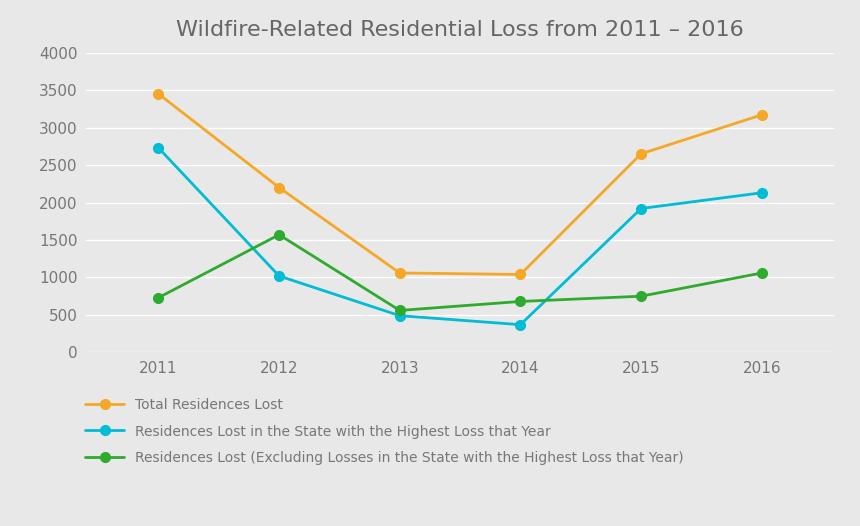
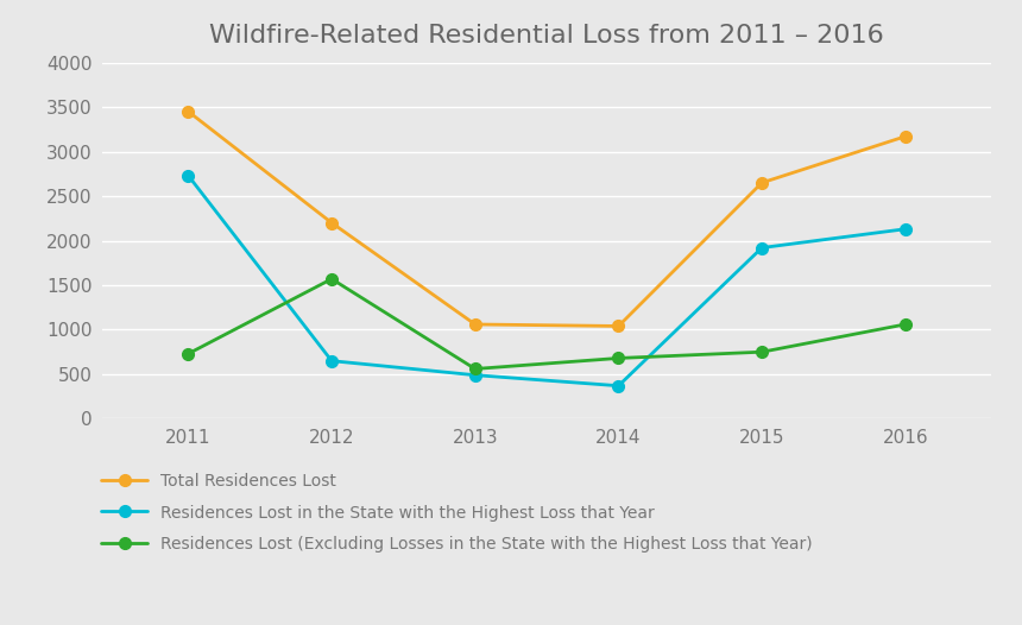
Residences Lost in the State with the Highest Loss that Year/2012: 1020 -> 650
